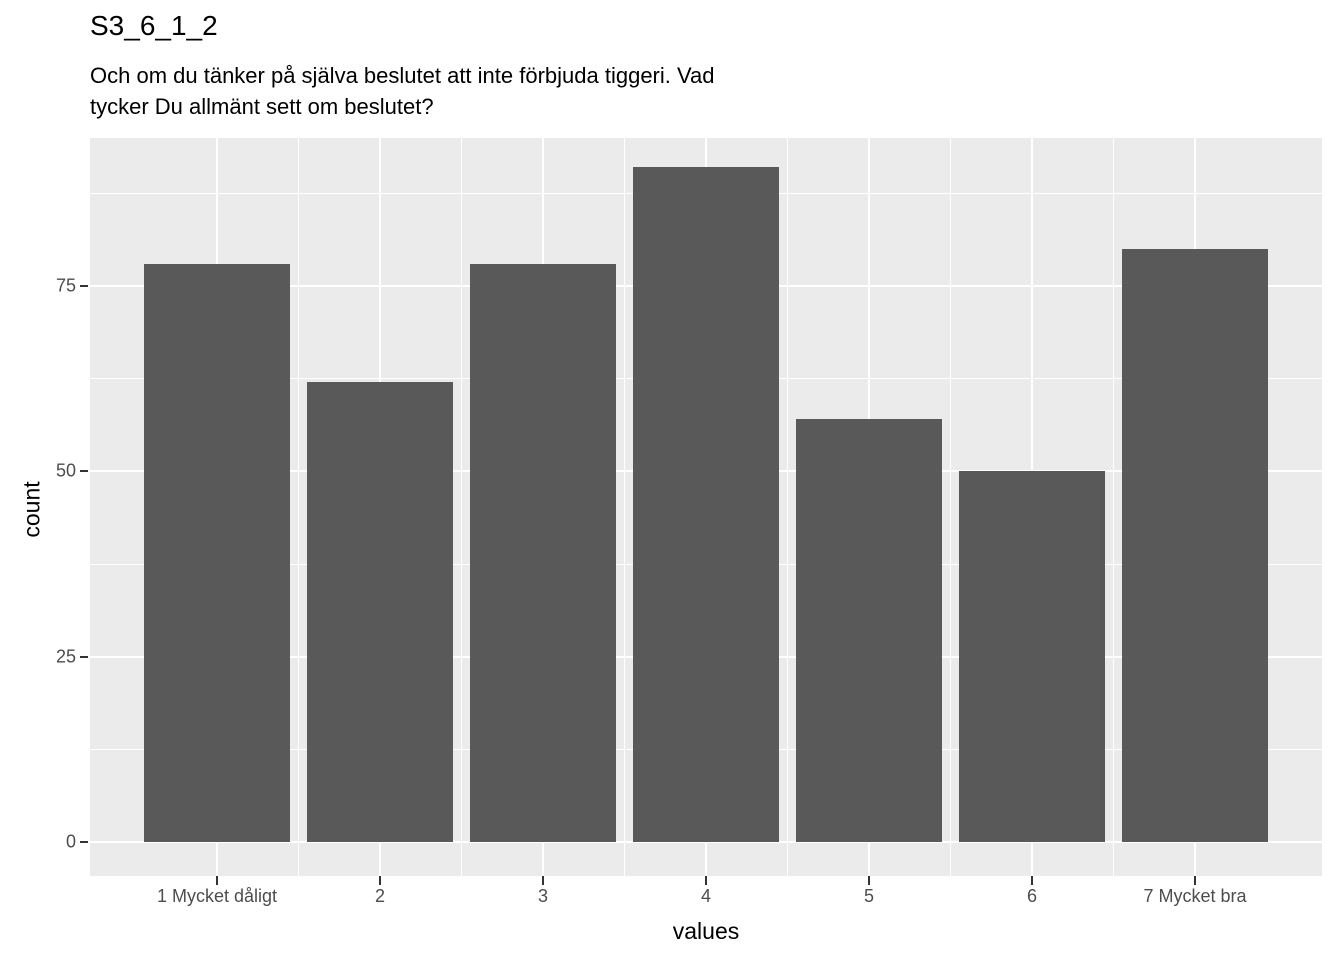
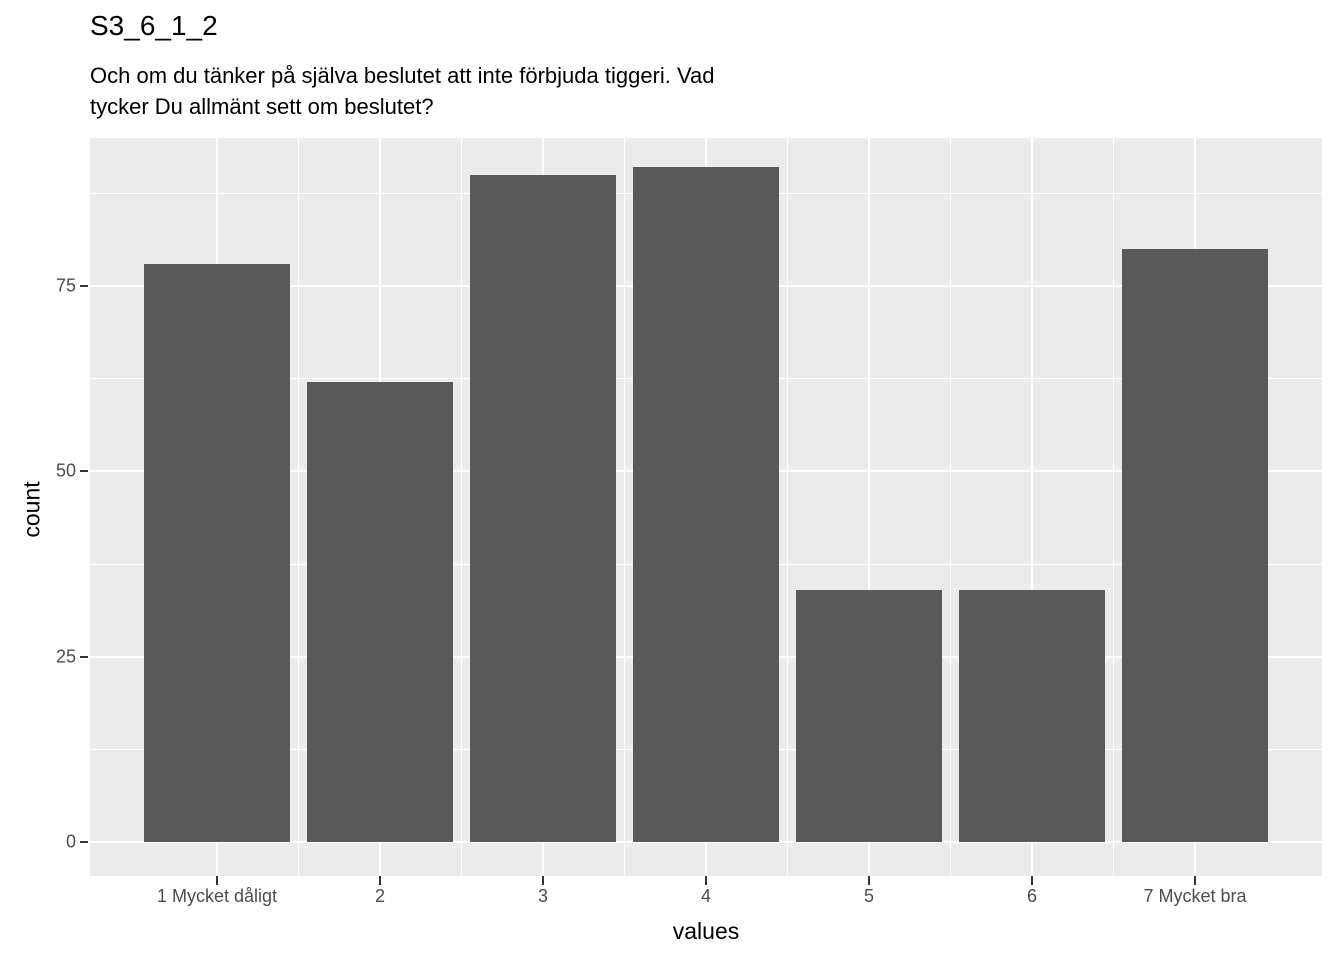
3: 78 -> 90
5: 57 -> 34
6: 50 -> 34
